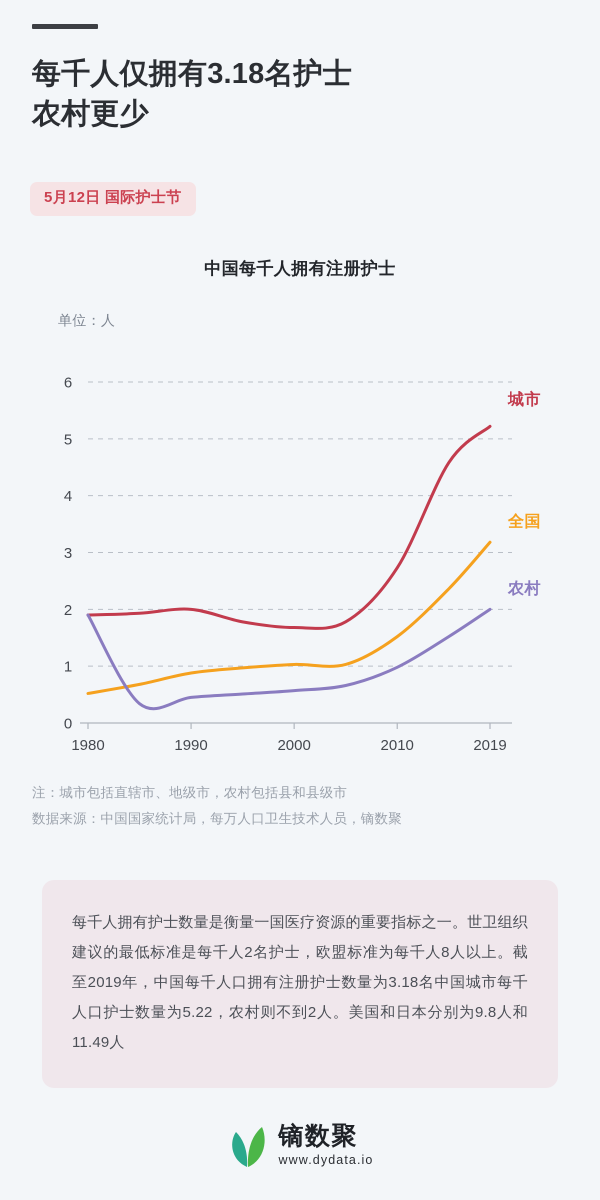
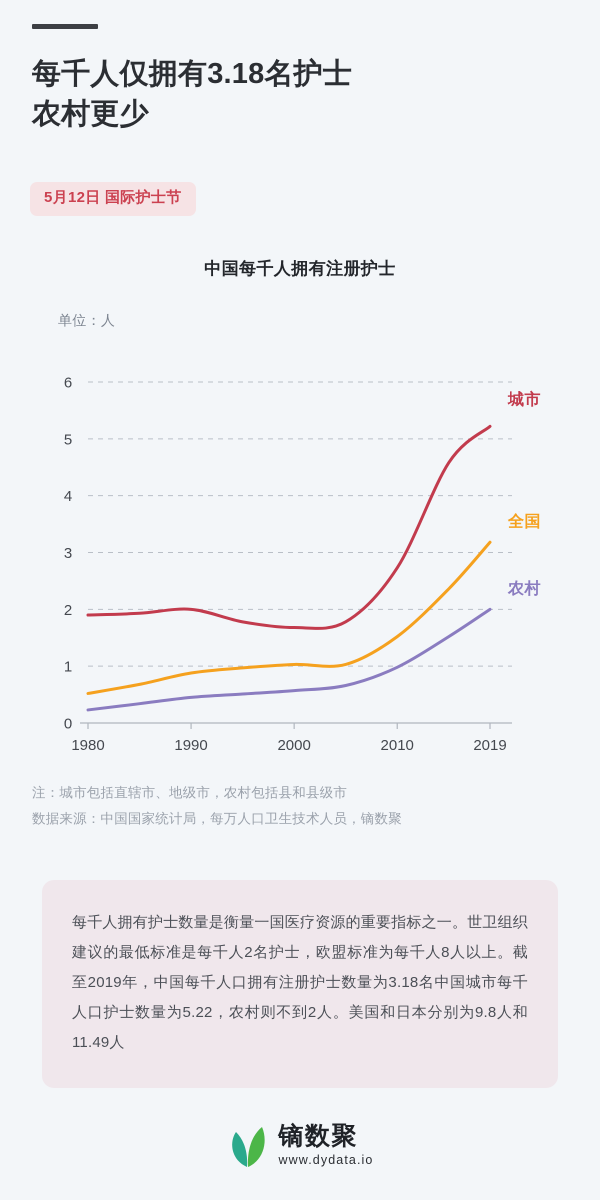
农村/1980: 1.9 -> 0.2
